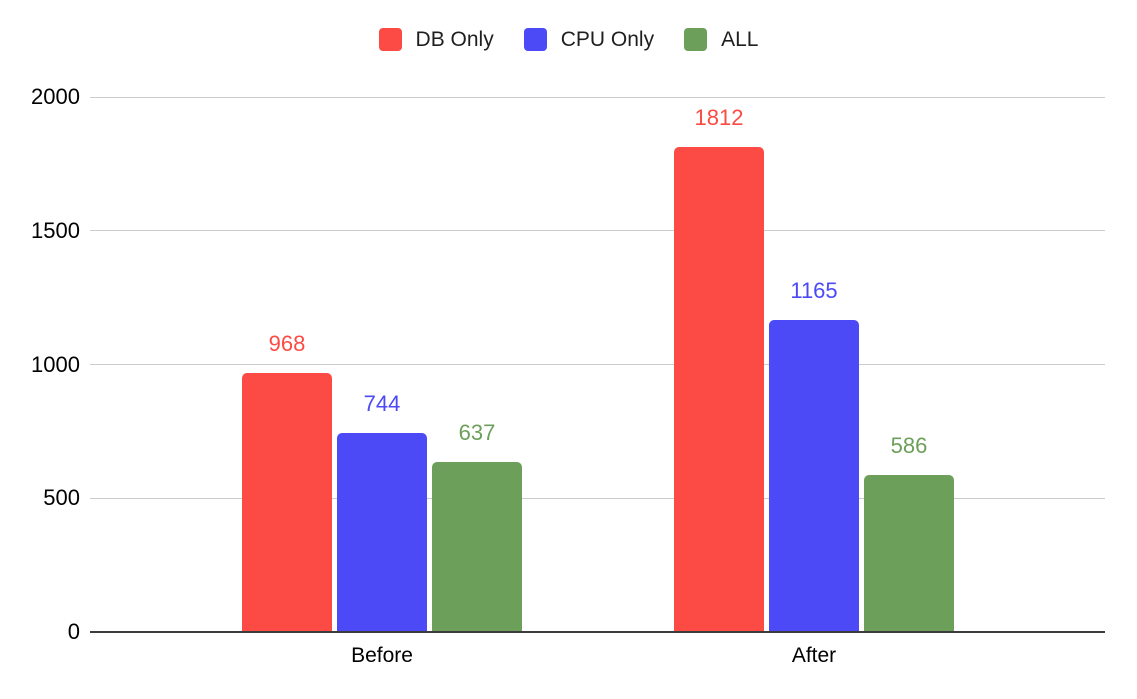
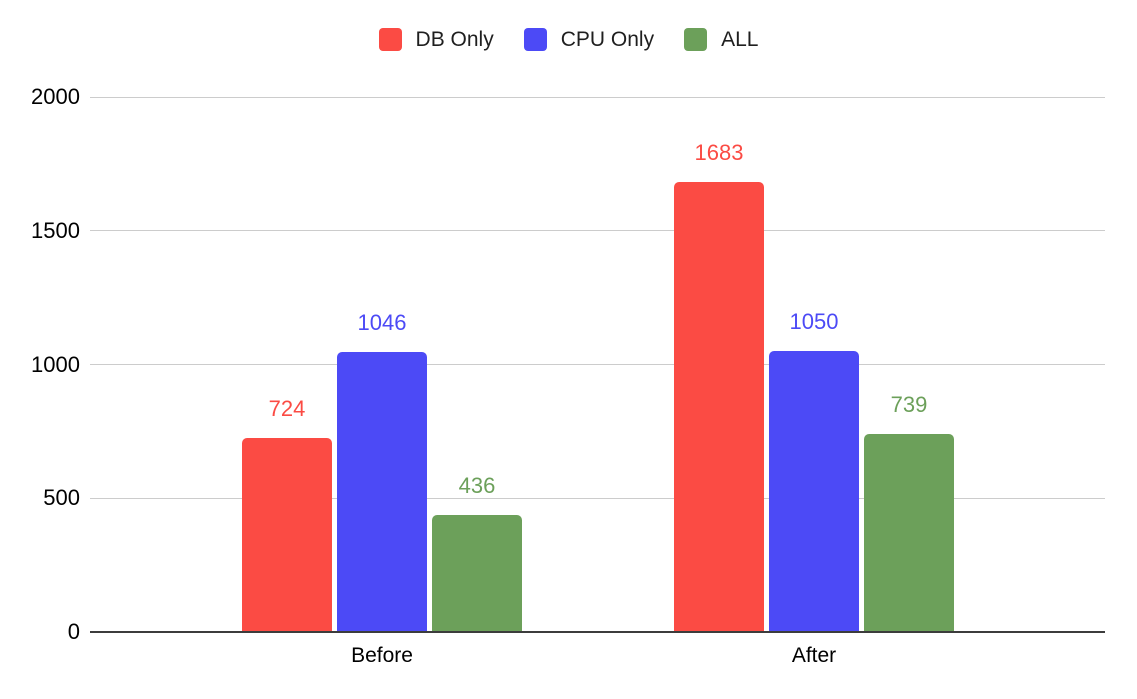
DB Only/Before: 968 -> 724
CPU Only/Before: 744 -> 1046
ALL/Before: 637 -> 436
DB Only/After: 1812 -> 1683
CPU Only/After: 1165 -> 1050
ALL/After: 586 -> 739
